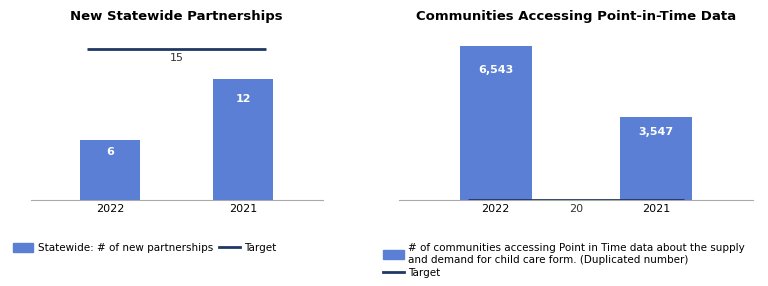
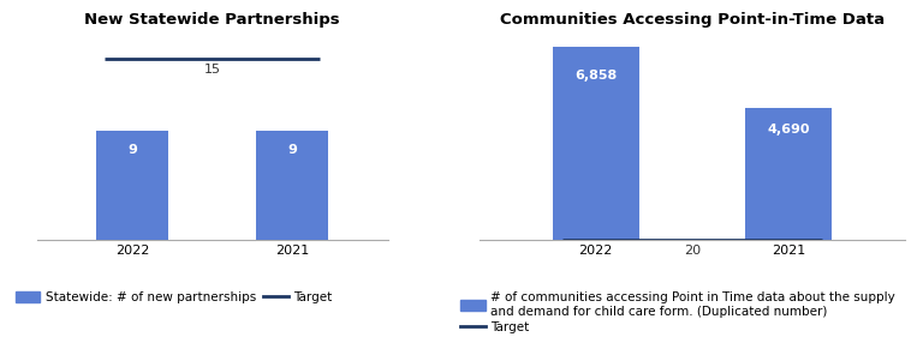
New Statewide Partnerships/2022: 6 -> 9
New Statewide Partnerships/2021: 12 -> 9
Communities Accessing Point-in-Time Data/2022: 6,543 -> 6,858
Communities Accessing Point-in-Time Data/2021: 3,547 -> 4,690
